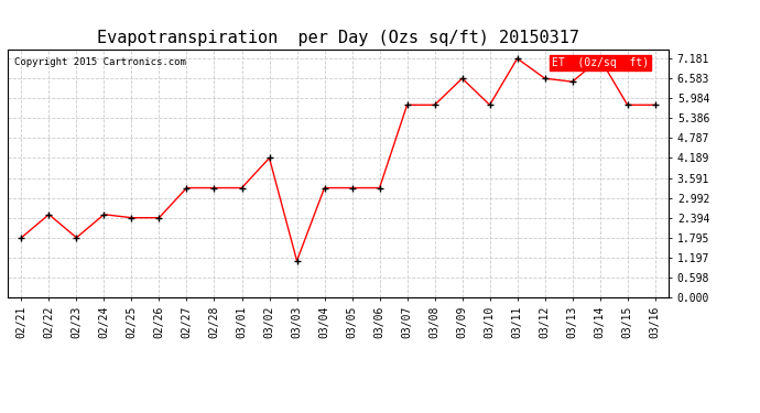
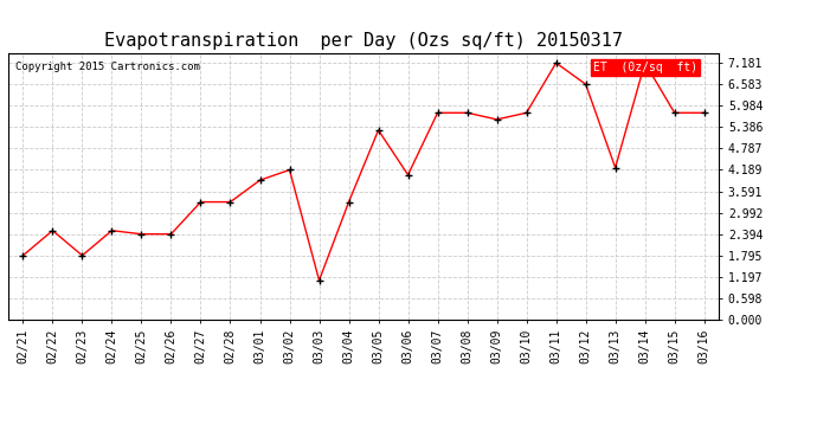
03/01: 3.29 -> 3.90
03/05: 3.29 -> 5.30
03/06: 3.29 -> 4.05
03/09: 6.58 -> 5.60
03/13: 6.48 -> 4.25
